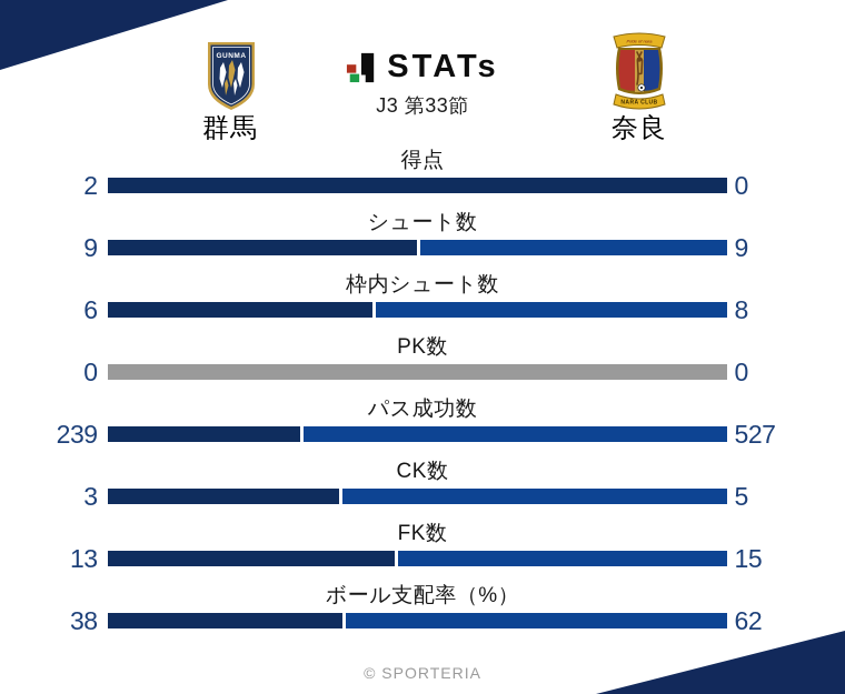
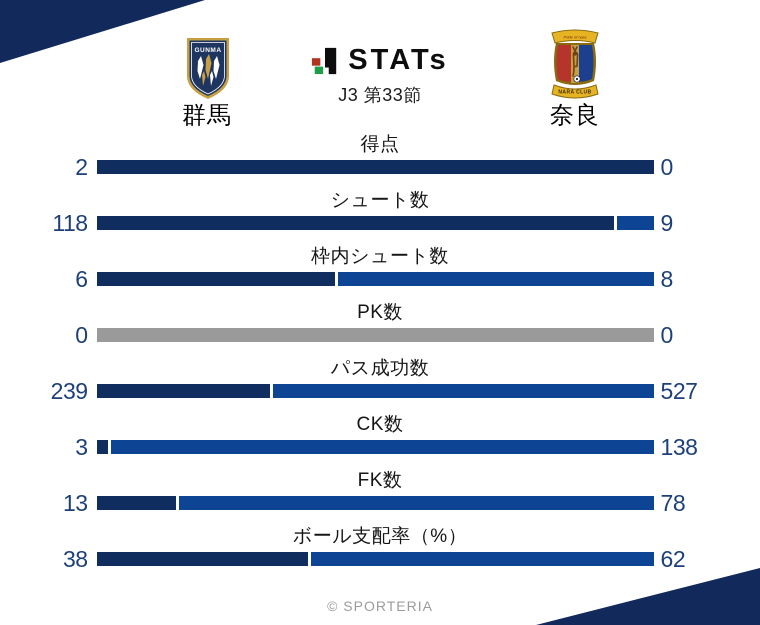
群馬/シュート数: 9 -> 118
奈良/CK数: 5 -> 138
奈良/FK数: 15 -> 78
